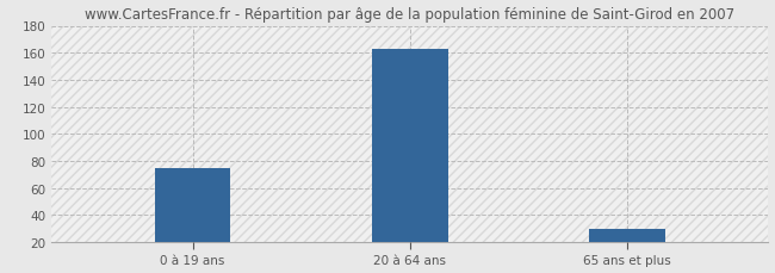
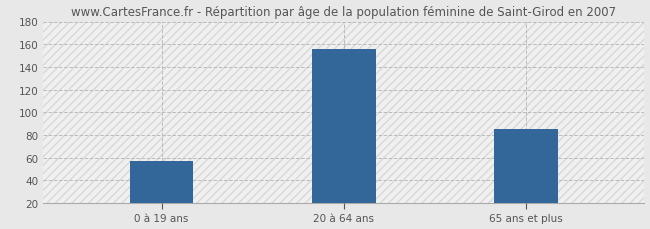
0 à 19 ans: 75 -> 57
20 à 64 ans: 163 -> 156
65 ans et plus: 30 -> 85
